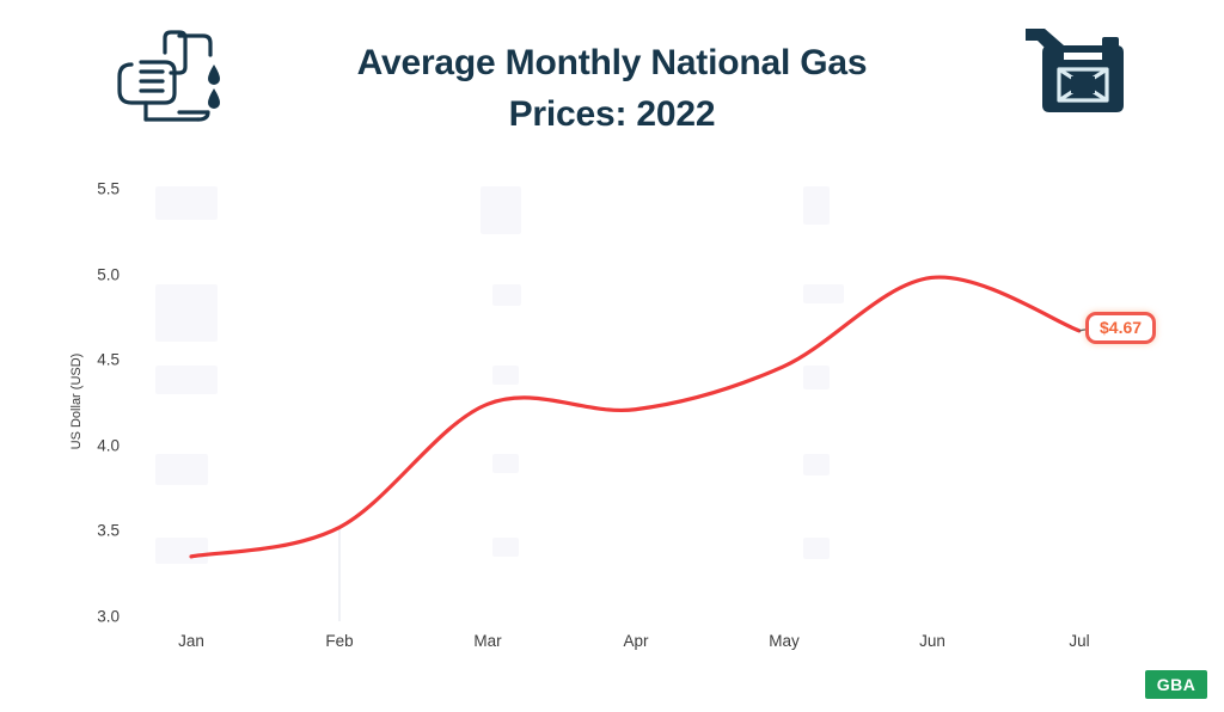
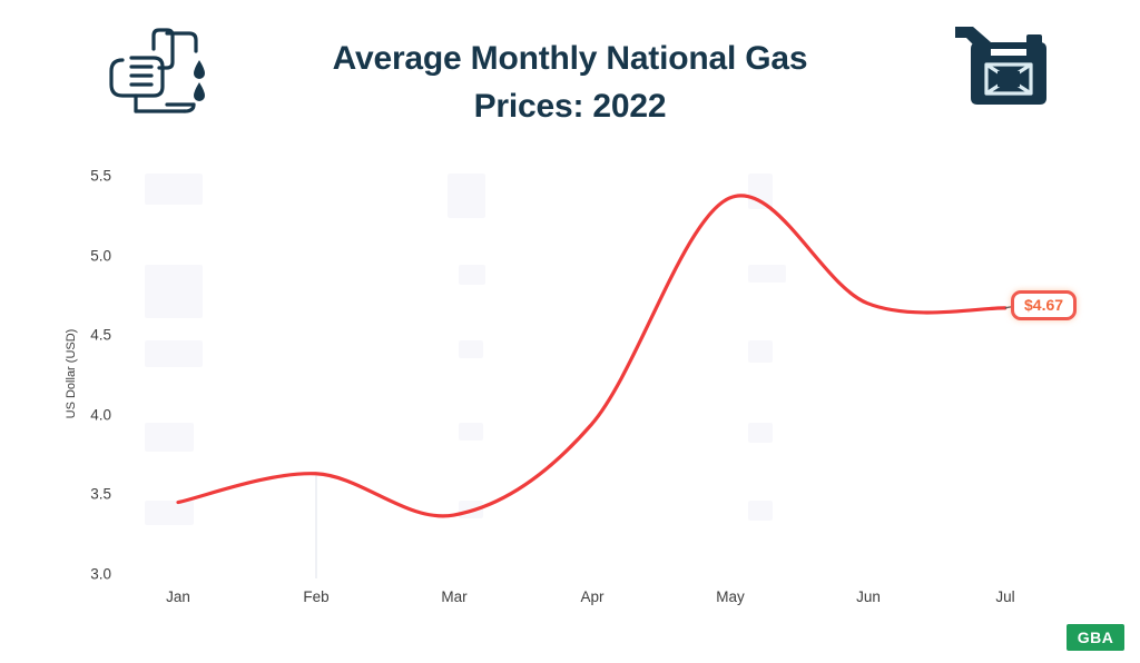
Jan: 3.35 -> 3.45
Feb: 3.52 -> 3.63
Mar: 4.24 -> 3.37
Apr: 4.21 -> 3.94
May: 4.46 -> 5.36
Jun: 4.98 -> 4.70
